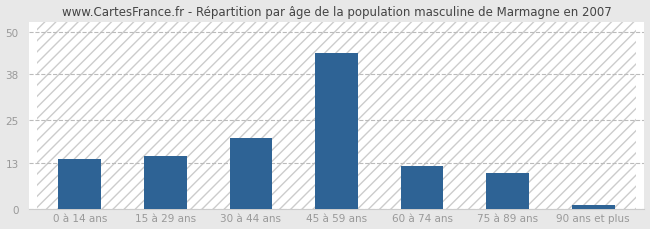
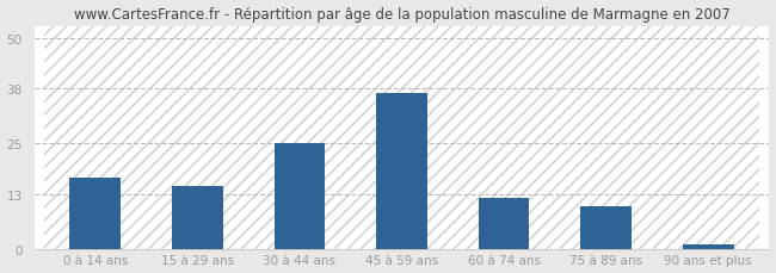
0 à 14 ans: 14 -> 17
30 à 44 ans: 20 -> 25
45 à 59 ans: 44 -> 37
